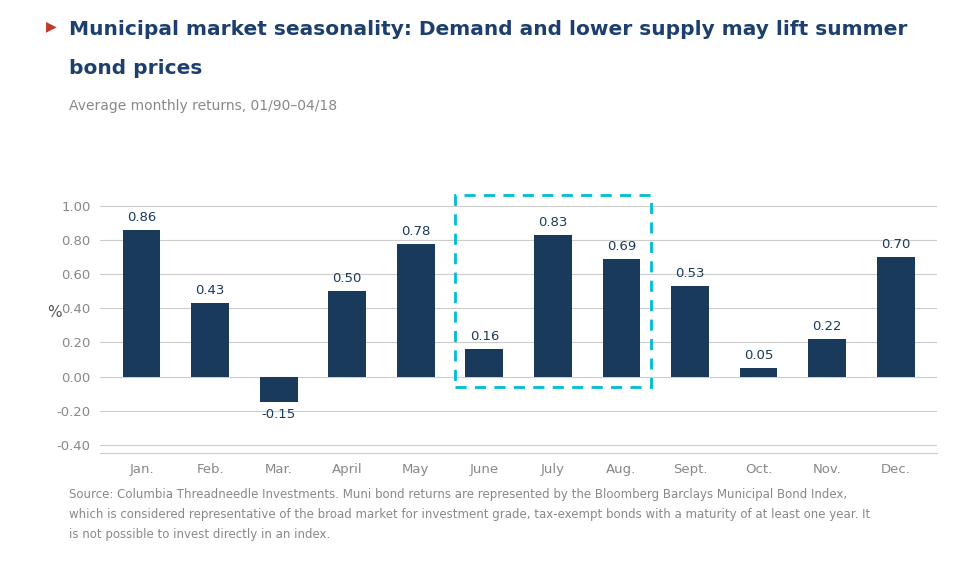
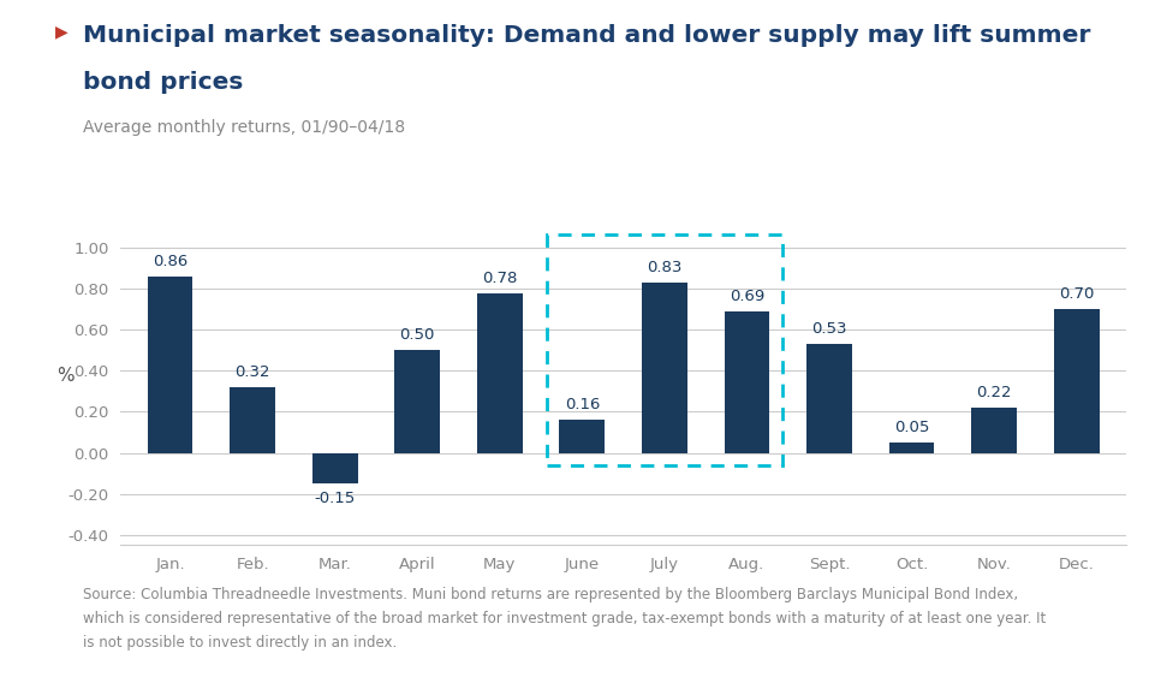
Feb.: 0.43 -> 0.32
